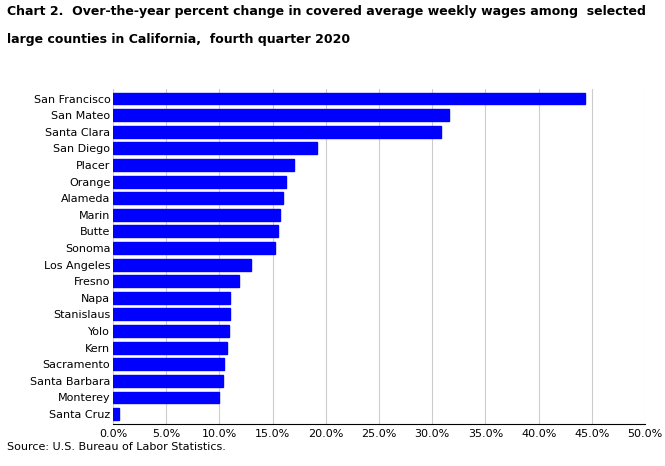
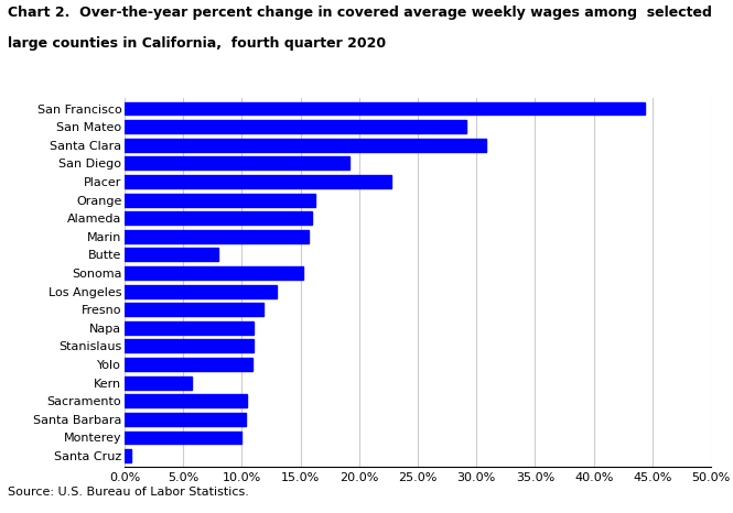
San Mateo: 31.6% -> 29.1%
Placer: 17.0% -> 22.7%
Butte: 15.5% -> 8.0%
Kern: 10.7% -> 5.7%
